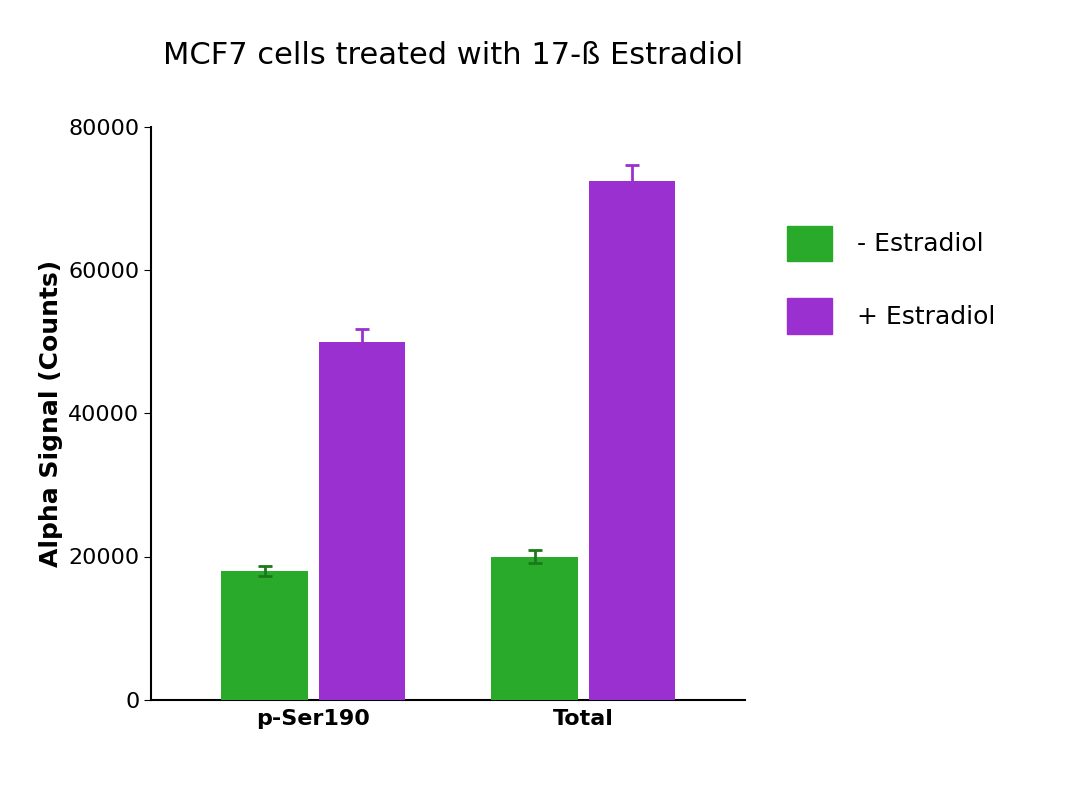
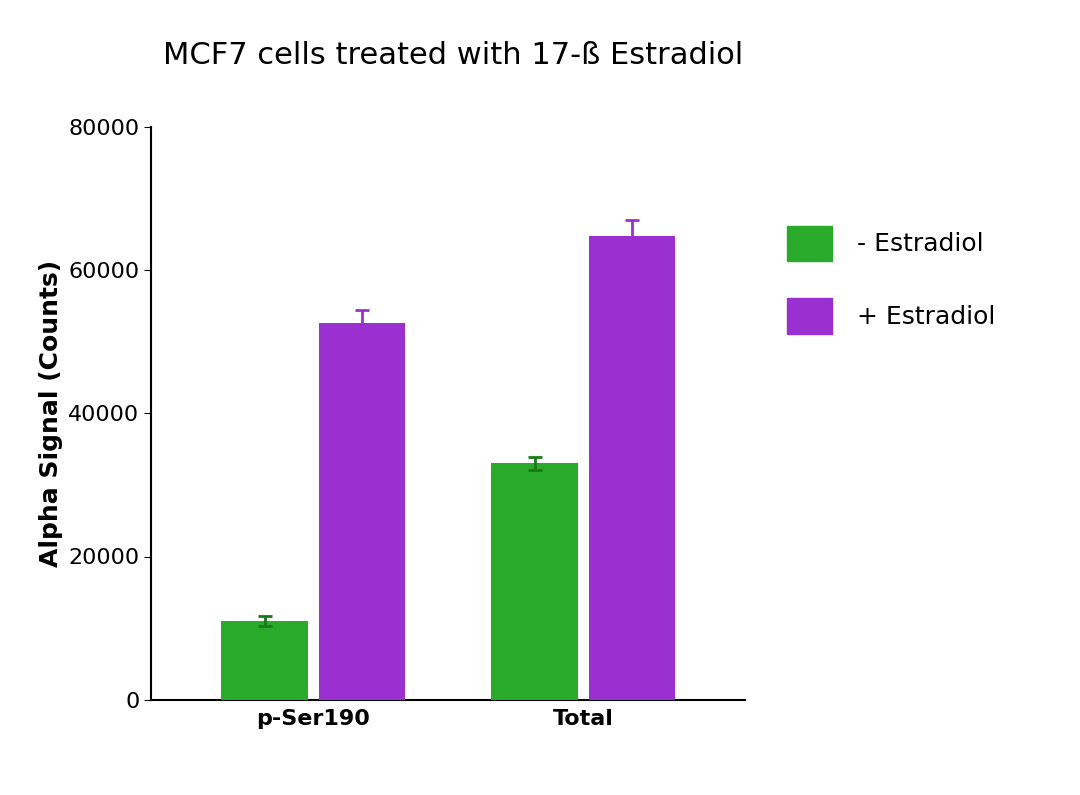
- Estradiol/p-Ser190: 18000 -> 11000
+ Estradiol/p-Ser190: 50000 -> 52600
- Estradiol/Total: 20000 -> 33000
+ Estradiol/Total: 72500 -> 64800
